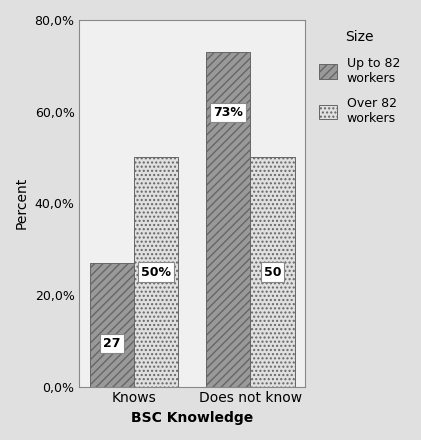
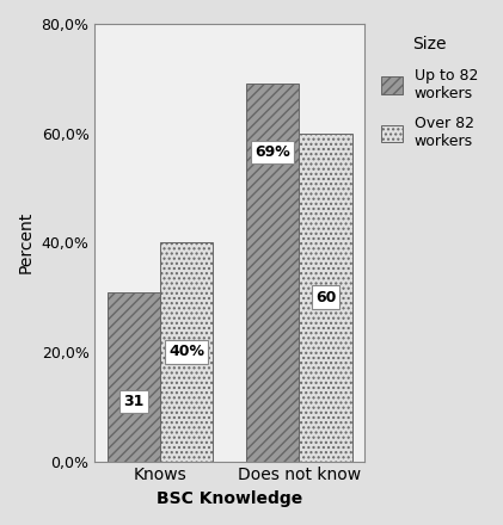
Up to 82 workers/Knows: 27 -> 31
Over 82 workers/Knows: 50% -> 40%
Up to 82 workers/Does not know: 73% -> 69%
Over 82 workers/Does not know: 50 -> 60
